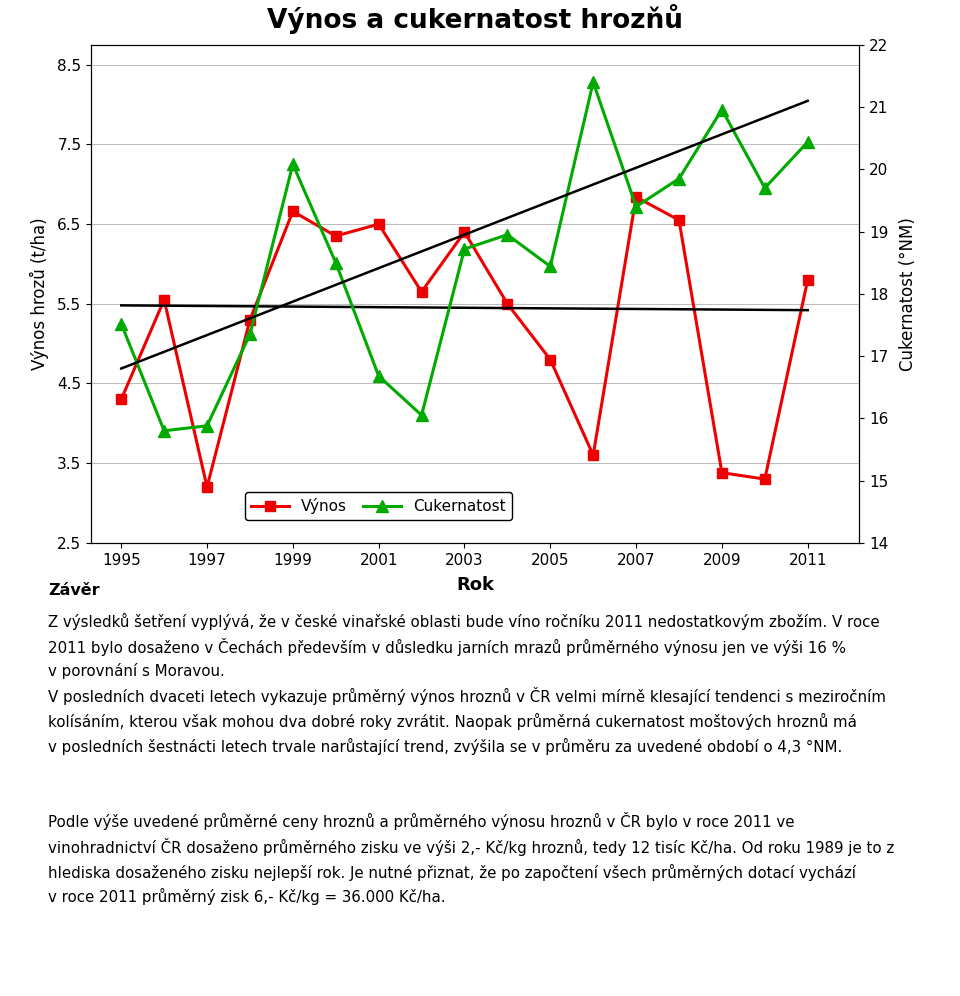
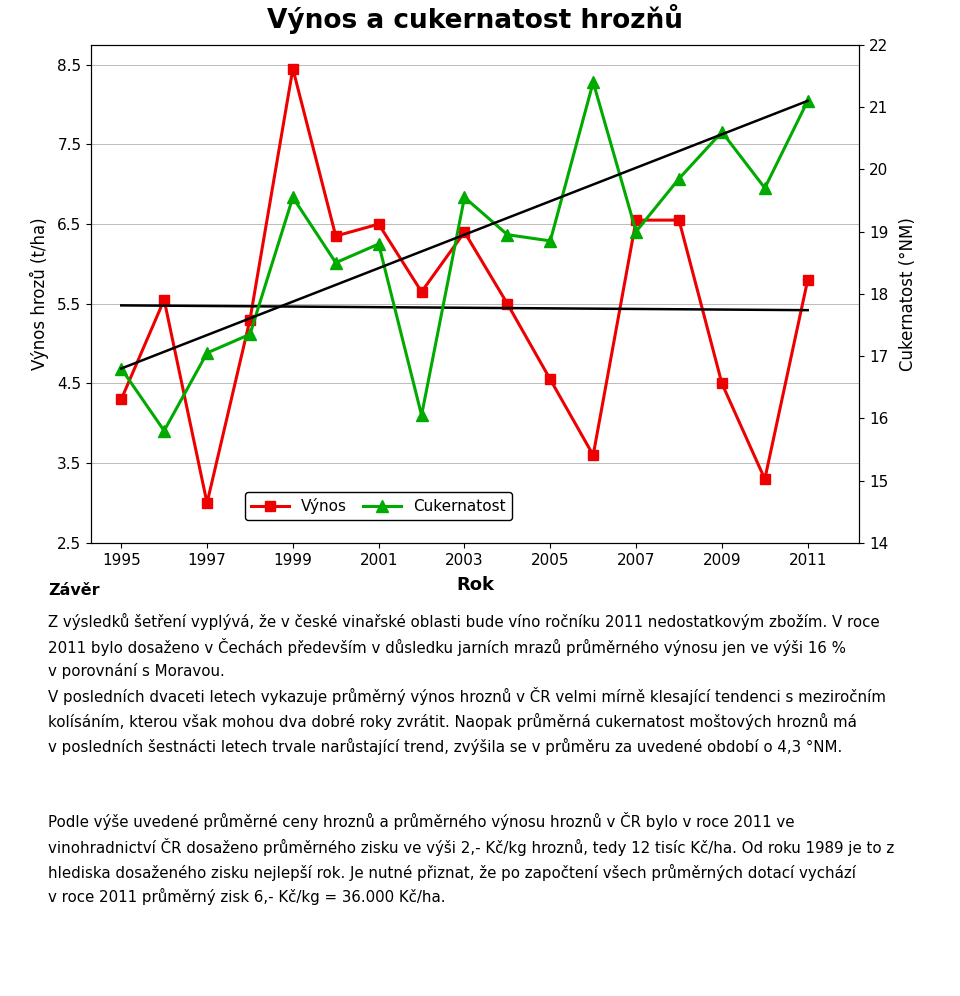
Cukernatost/1995: 17.52 -> 16.80
Výnos/1997: 3.20 -> 3.00
Cukernatost/1997: 15.88 -> 17.05
Výnos/1999: 6.66 -> 8.45
Cukernatost/1999: 20.08 -> 19.55
Cukernatost/2001: 16.68 -> 18.80
Cukernatost/2003: 18.72 -> 19.55
Výnos/2005: 4.80 -> 4.55
Cukernatost/2005: 18.44 -> 18.85
Výnos/2007: 6.84 -> 6.55
Cukernatost/2007: 19.40 -> 19.00
Výnos/2009: 3.38 -> 4.50
Cukernatost/2009: 20.96 -> 20.60
Cukernatost/2011: 20.44 -> 21.10
